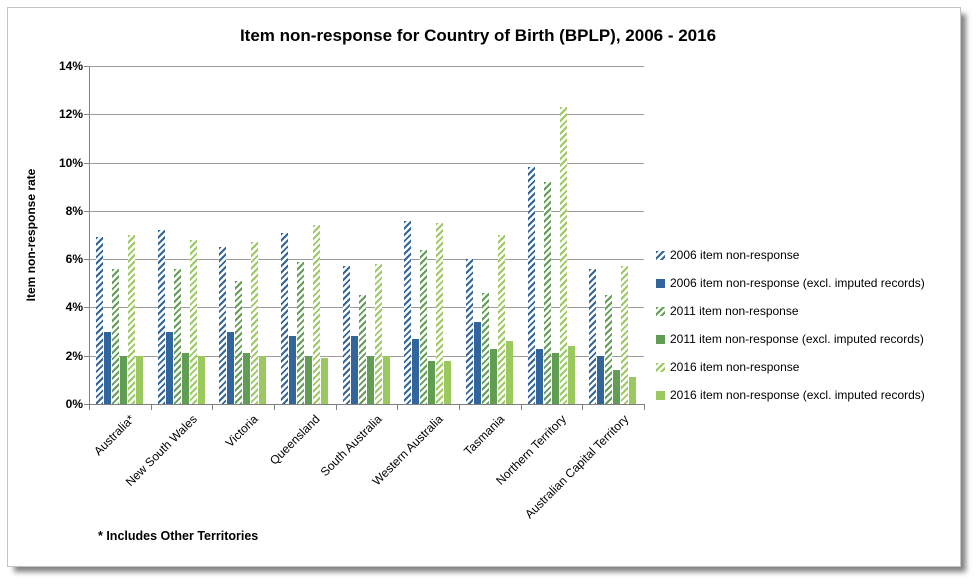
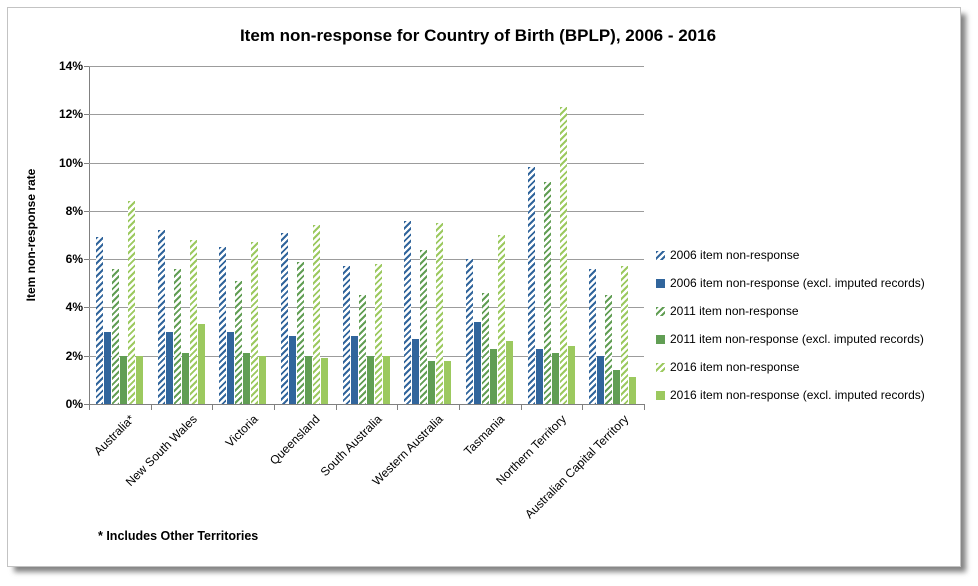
2016 item non-response/Australia*: 7.0% -> 8.4%
2016 item non-response (excl. imputed records)/New South Wales: 2.0% -> 3.3%
